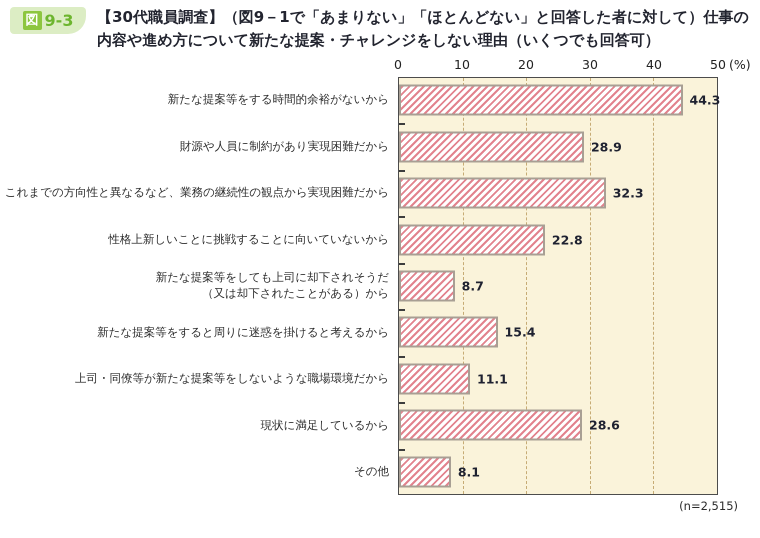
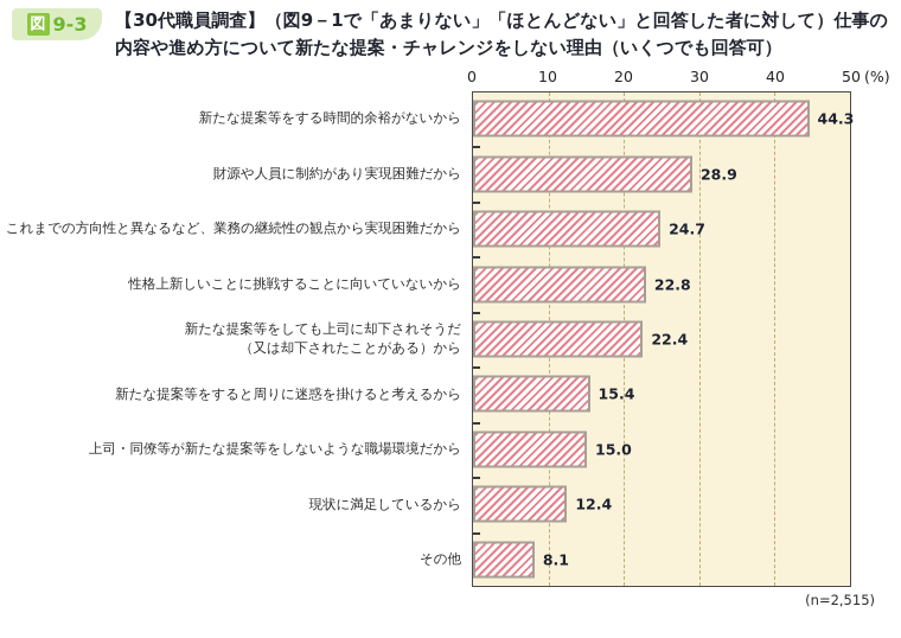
これまでの方向性と異なるなど、業務の継続性の観点から実現困難だから: 32.3 -> 24.7
新たな提案等をしても上司に却下されそうだ （又は却下されたことがある）から: 8.7 -> 22.4
上司・同僚等が新たな提案等をしないような職場環境だから: 11.1 -> 15.0
現状に満足しているから: 28.6 -> 12.4
